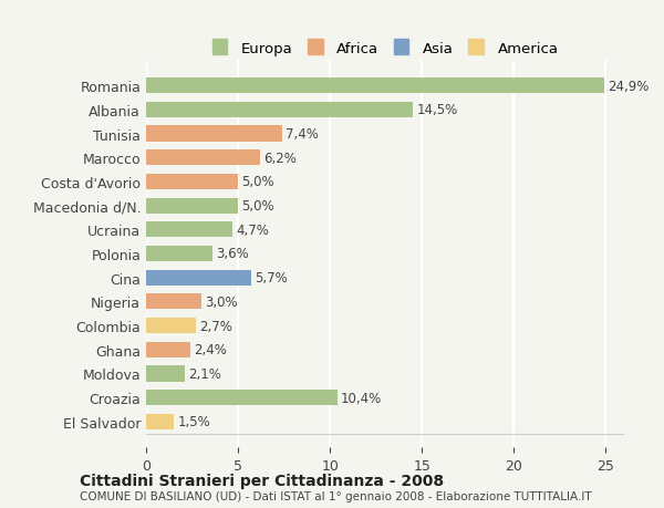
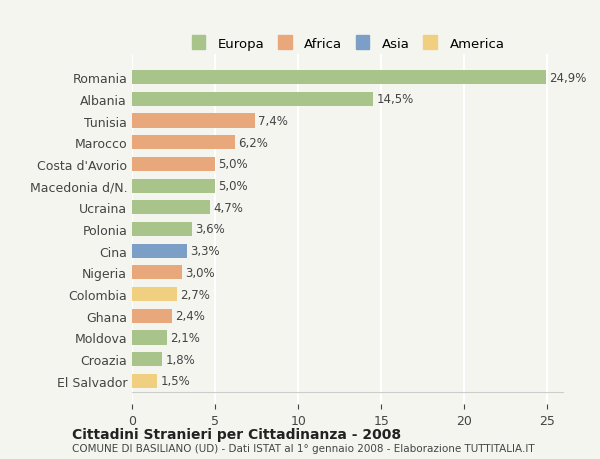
Cina: 5,7% -> 3,3%
Croazia: 10,4% -> 1,8%
